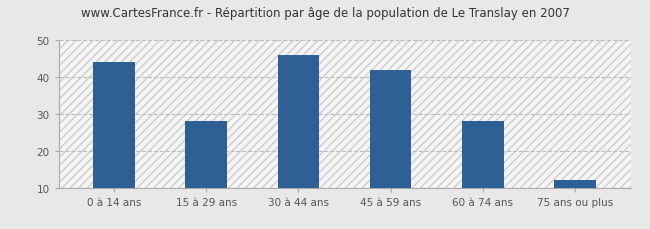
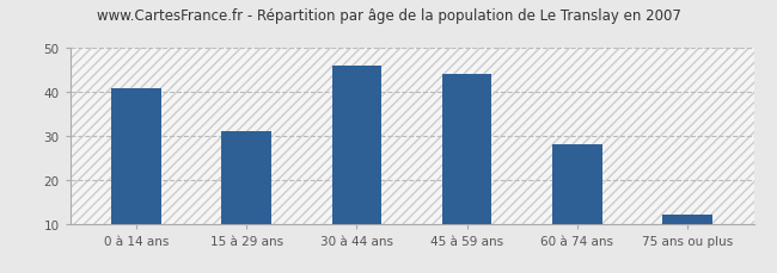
0 à 14 ans: 44 -> 41
15 à 29 ans: 28 -> 31
45 à 59 ans: 42 -> 44
